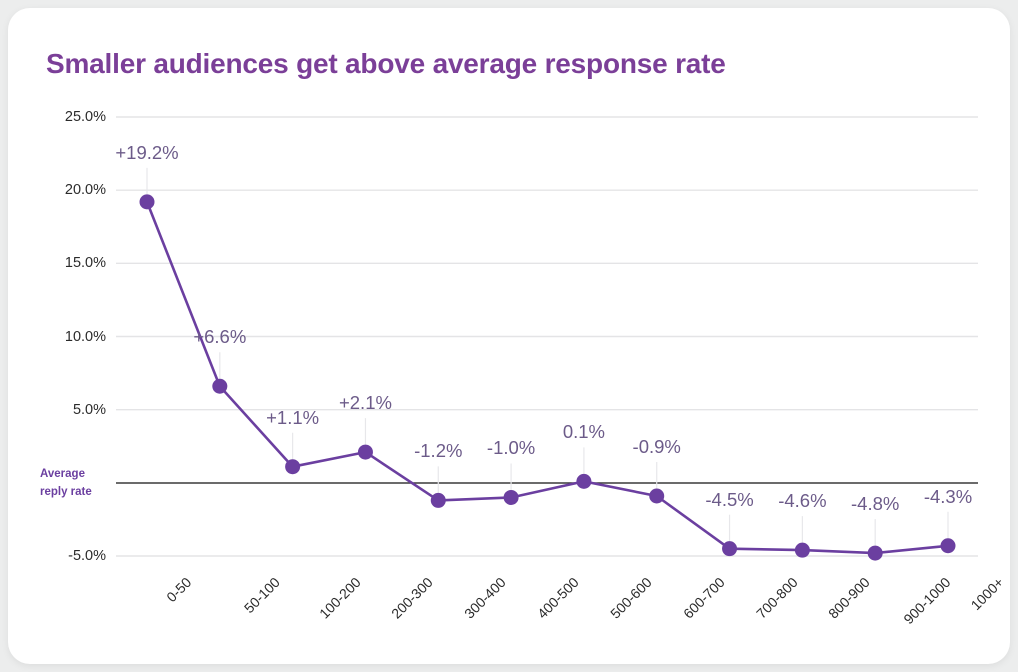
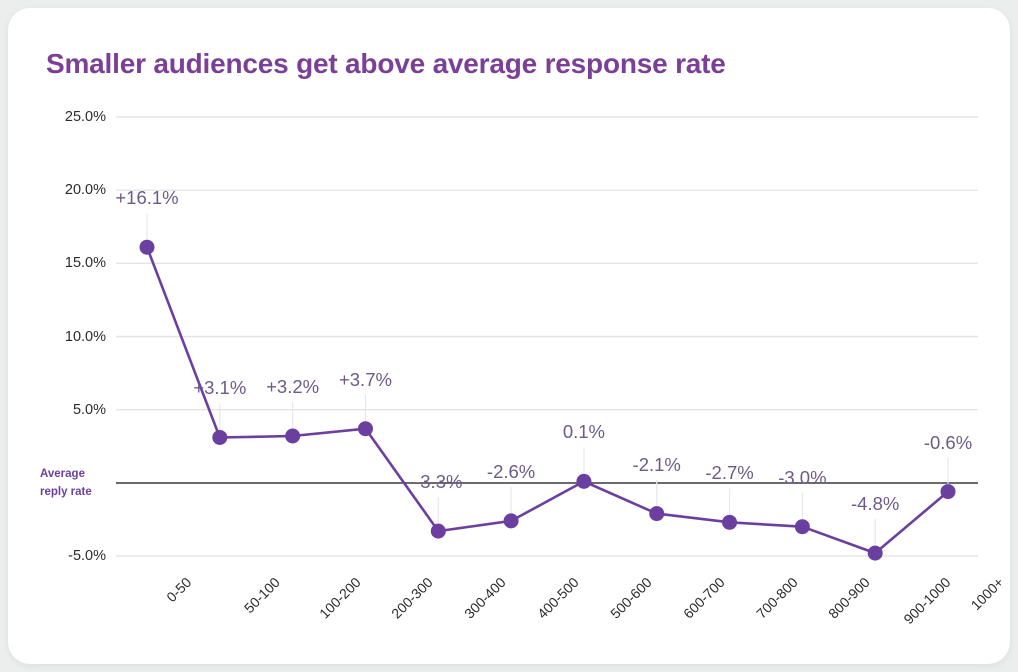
0-50: +19.2% -> +16.1%
50-100: +6.6% -> +3.1%
100-200: +1.1% -> +3.2%
200-300: +2.1% -> +3.7%
300-400: -1.2% -> -3.3%
400-500: -1.0% -> -2.6%
600-700: -0.9% -> -2.1%
700-800: -4.5% -> -2.7%
800-900: -4.6% -> -3.0%
1000+: -4.3% -> -0.6%
